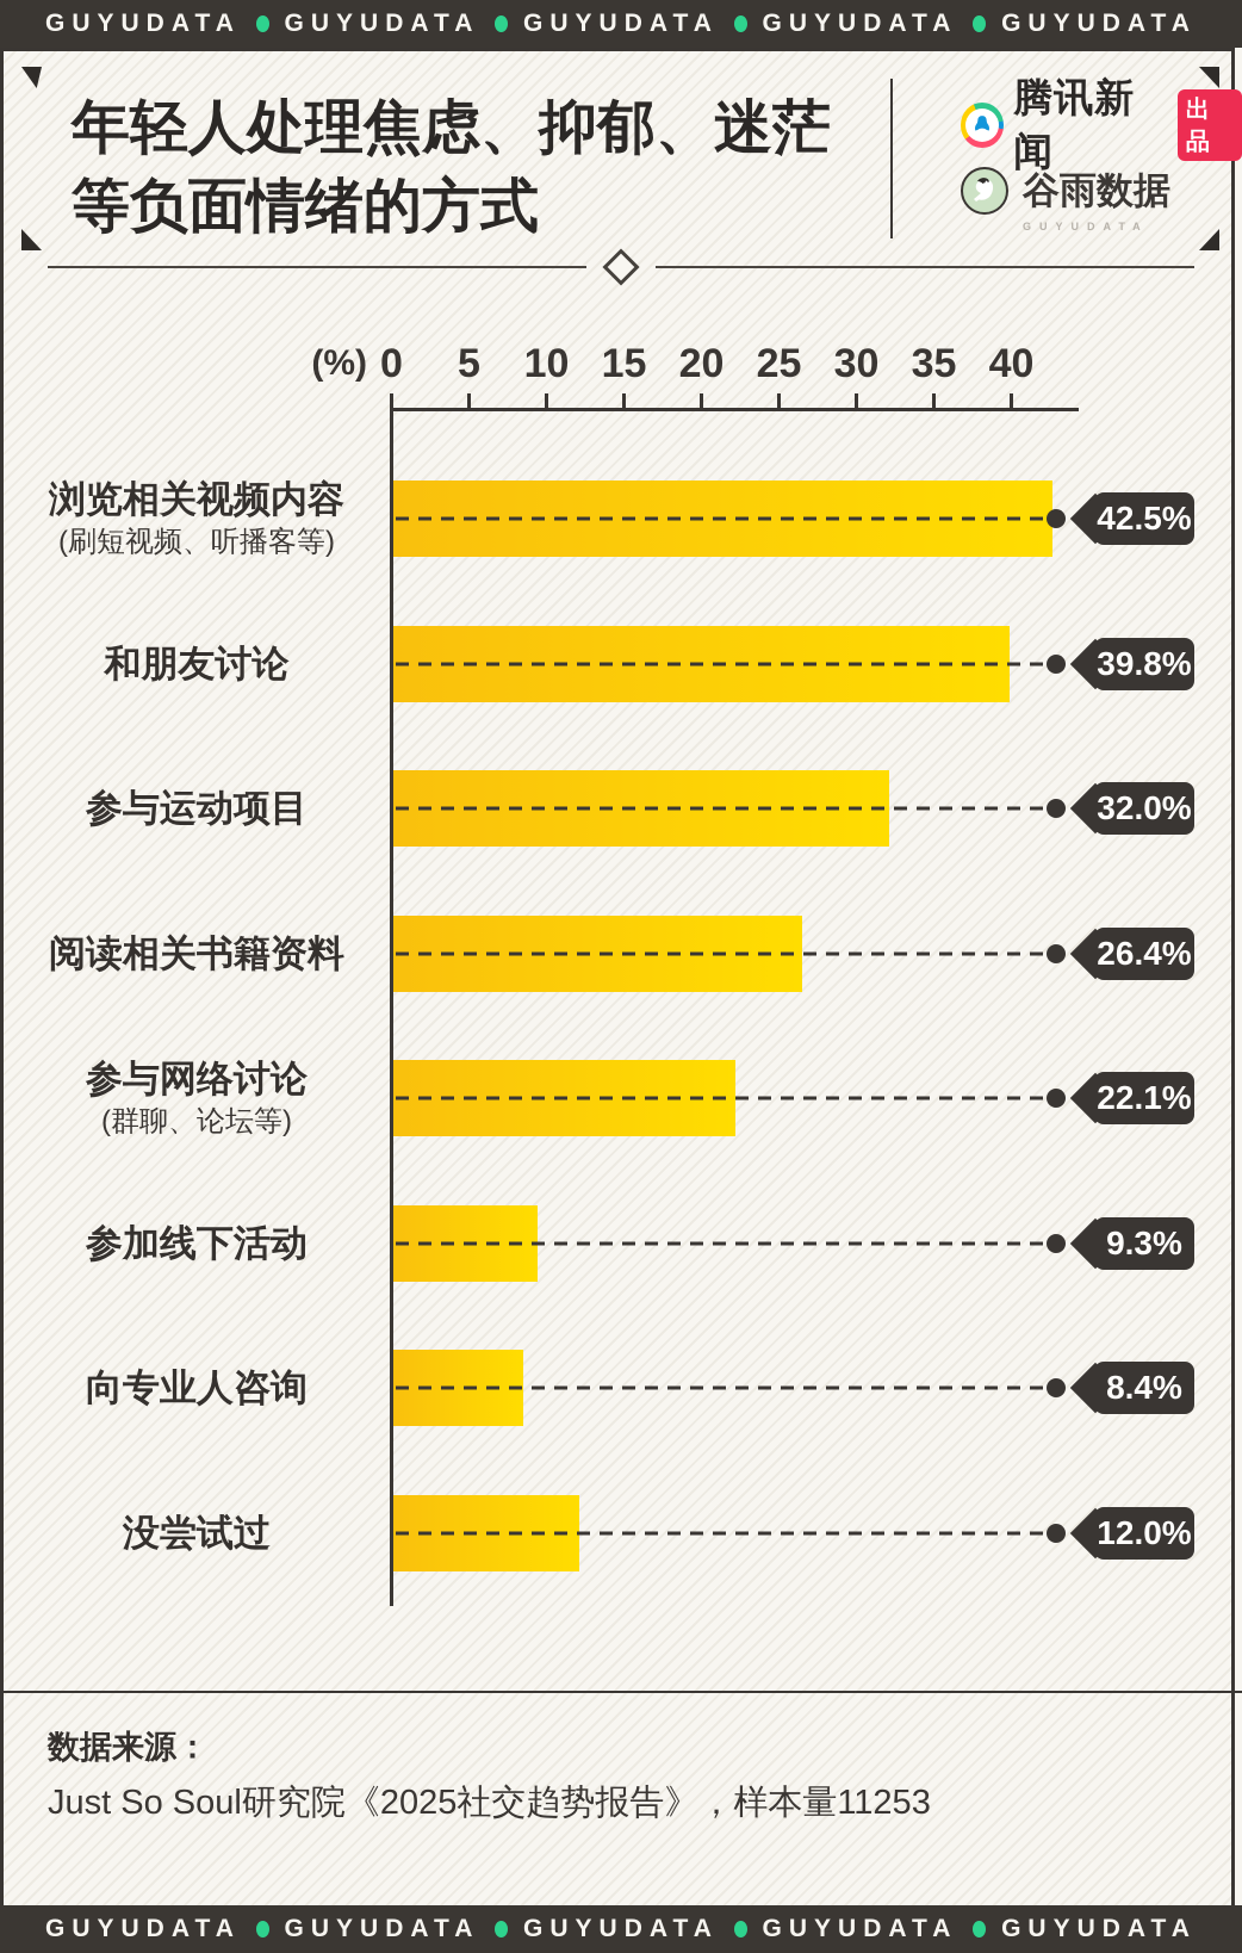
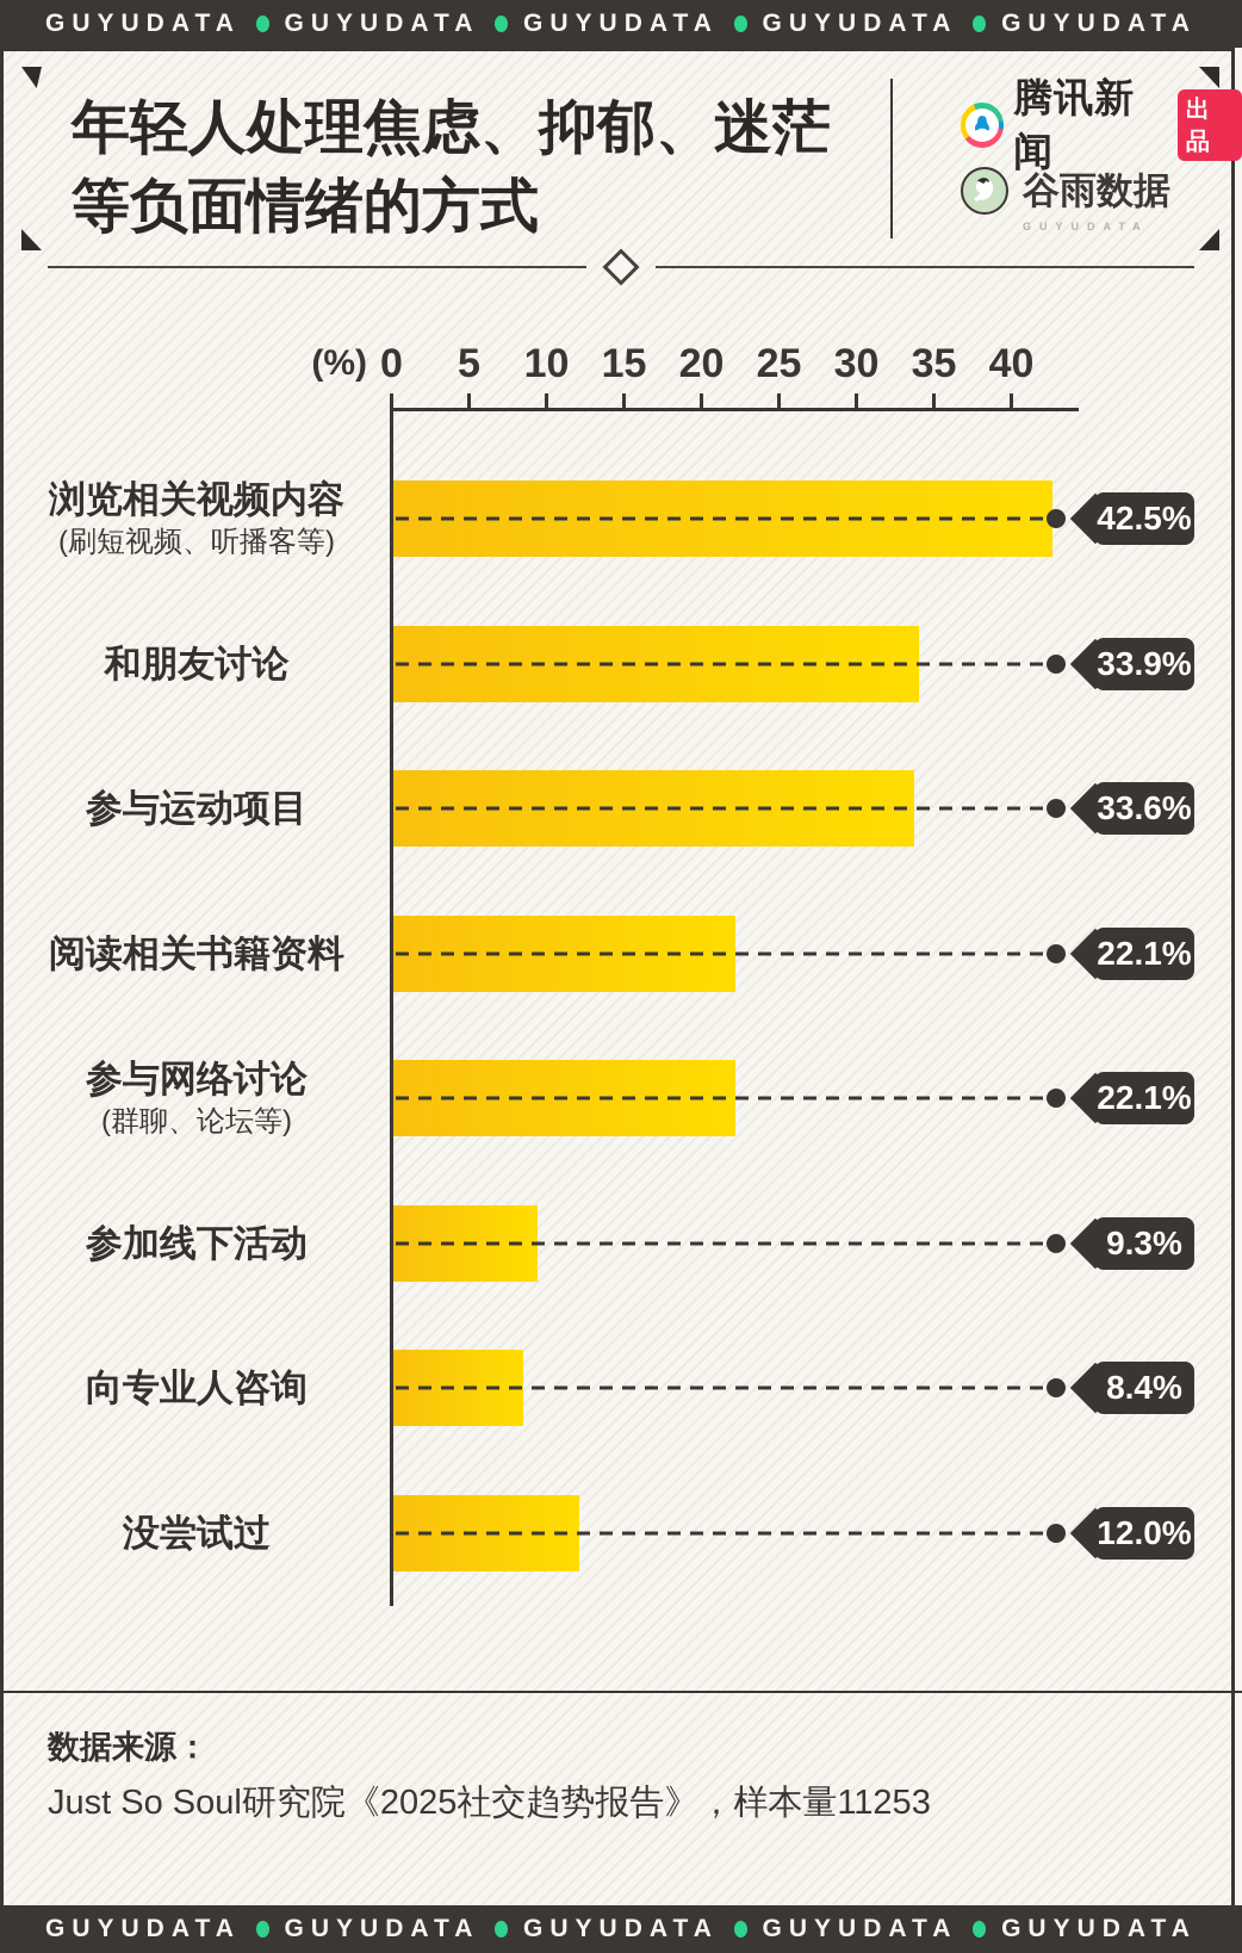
和朋友讨论: 39.8% -> 33.9%
参与运动项目: 32.0% -> 33.6%
阅读相关书籍资料: 26.4% -> 22.1%
